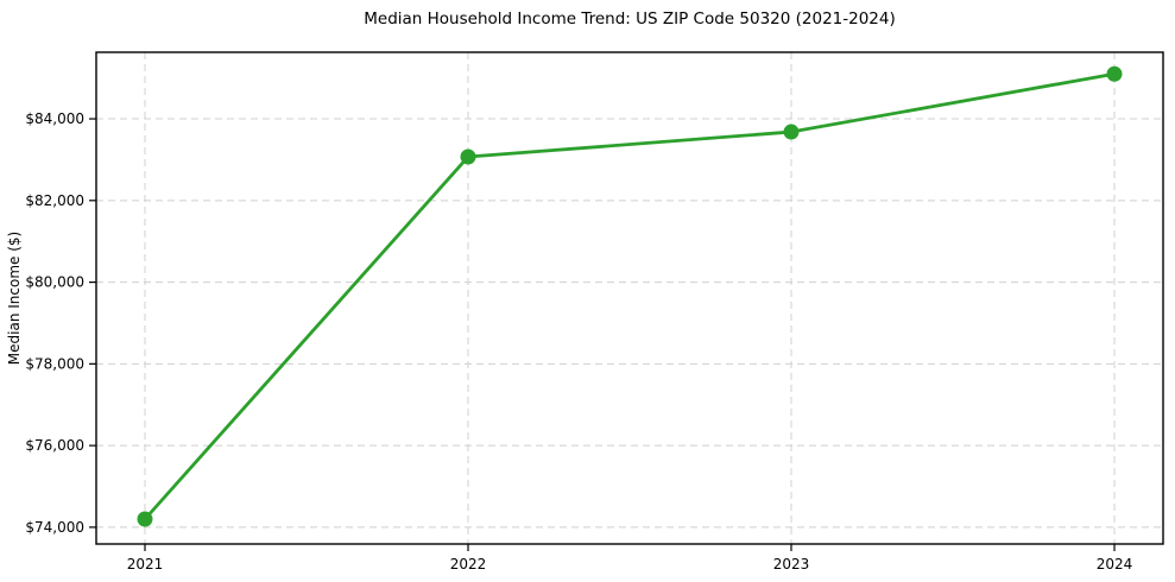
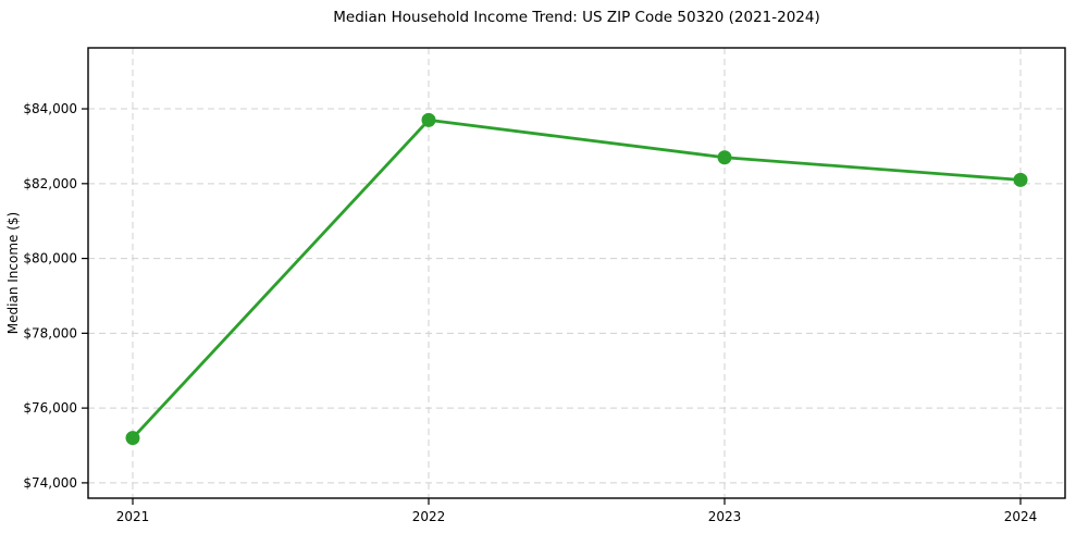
2021: $74200 -> $75200
2022: $83100 -> $83700
2023: $83700 -> $82700
2024: $85100 -> $82100
